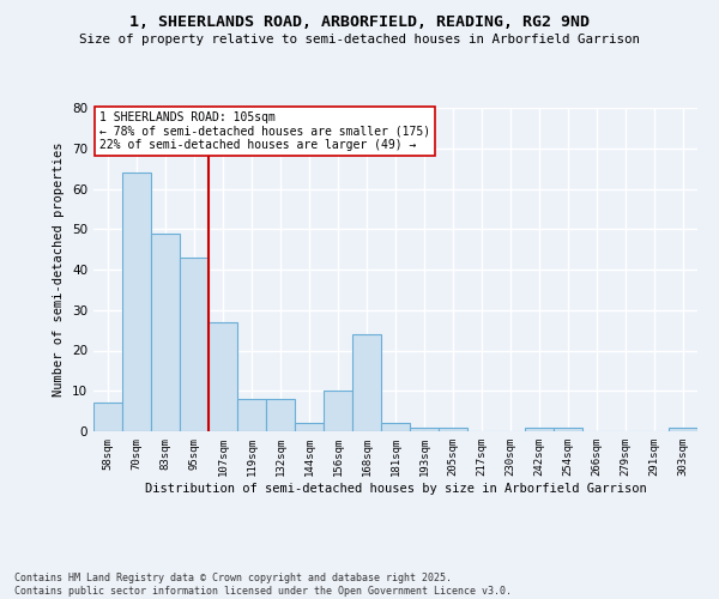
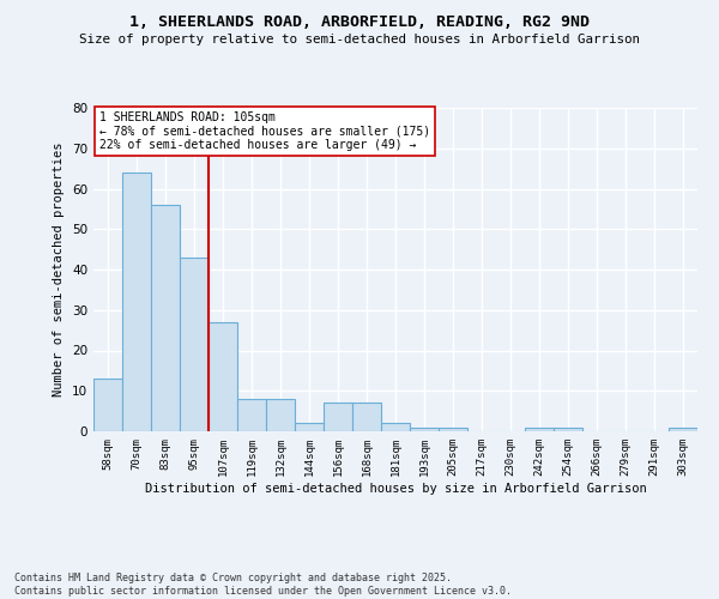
58sqm: 7 -> 13
83sqm: 49 -> 56
156sqm: 10 -> 7
168sqm: 24 -> 7
